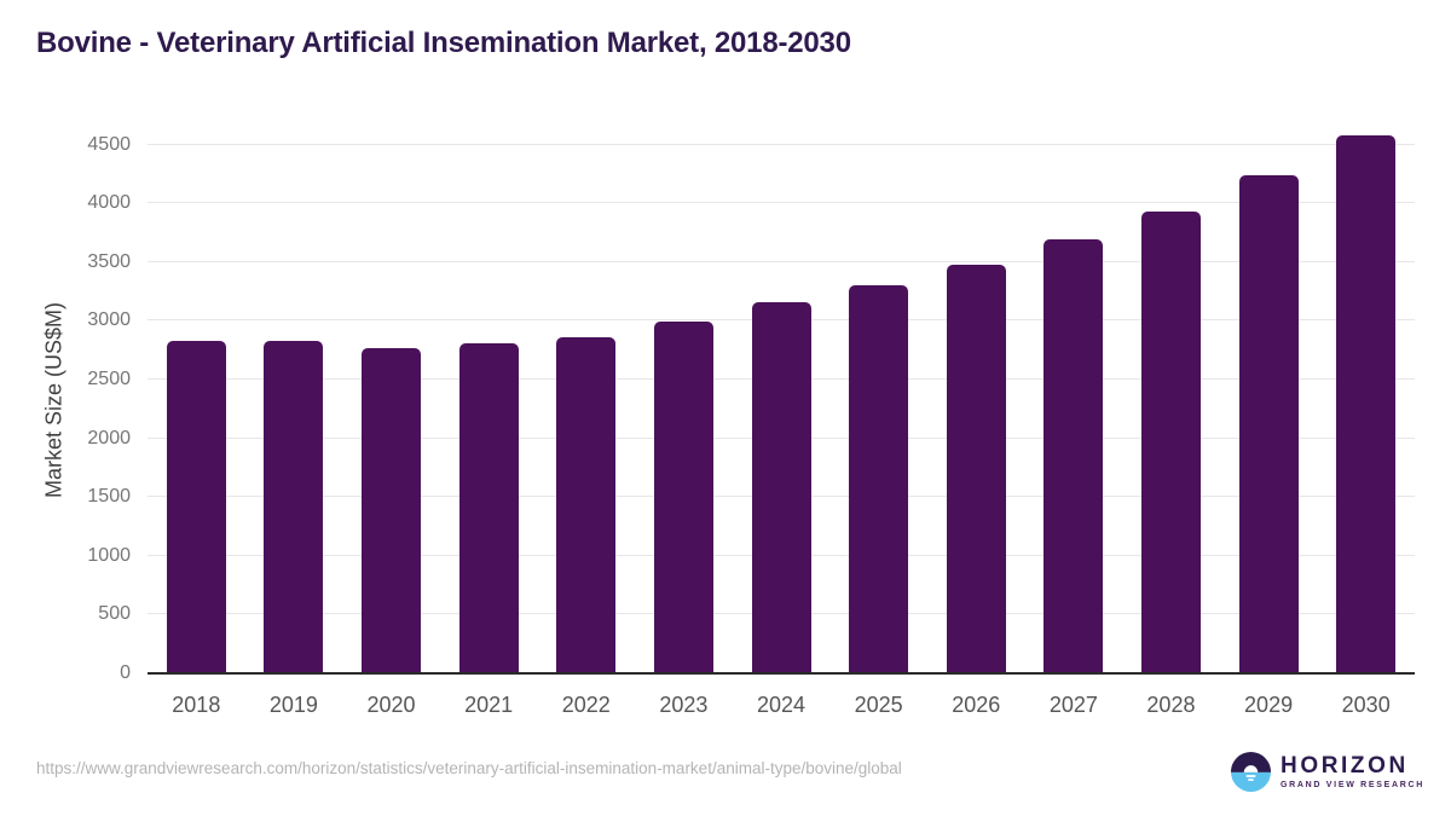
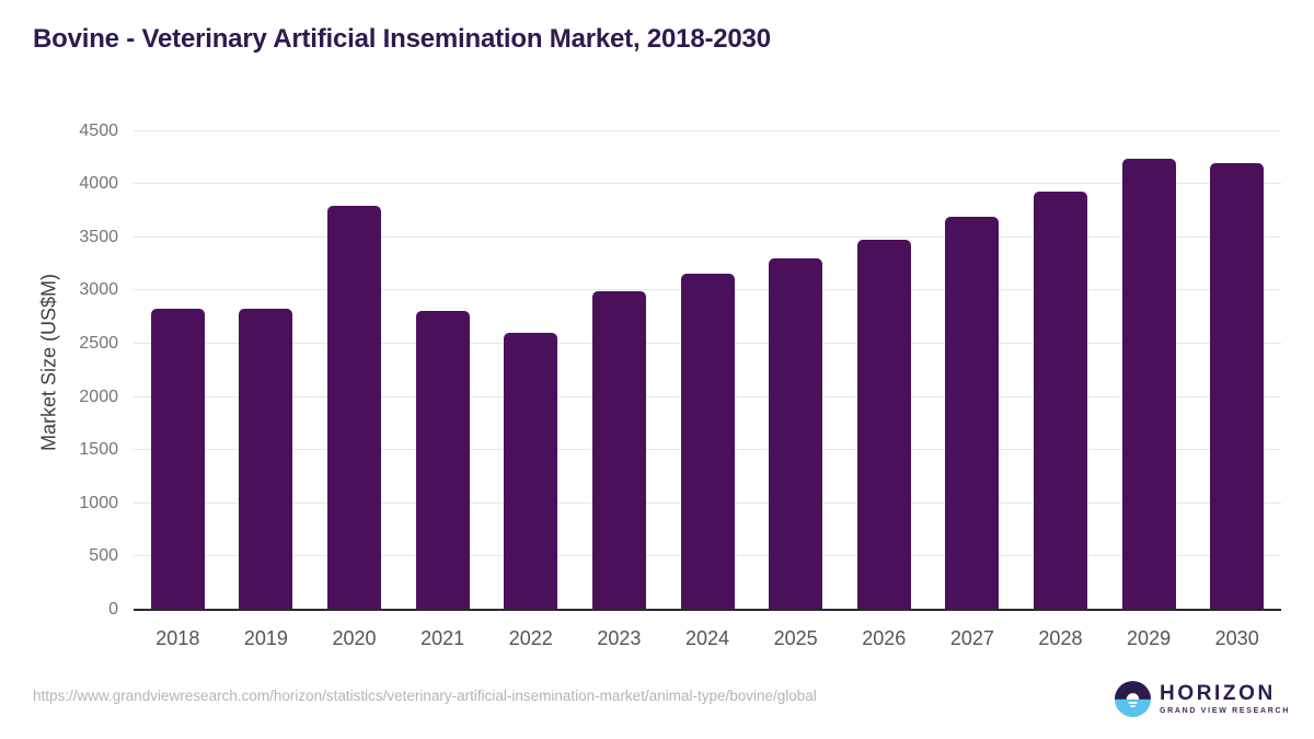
2020: 2800 -> 3800
2022: 2900 -> 2600
2030: 4600 -> 4200
